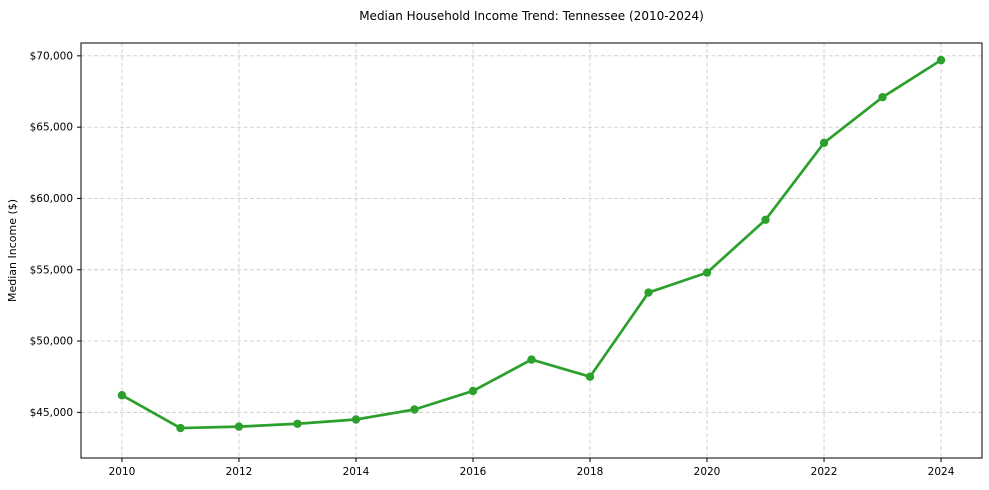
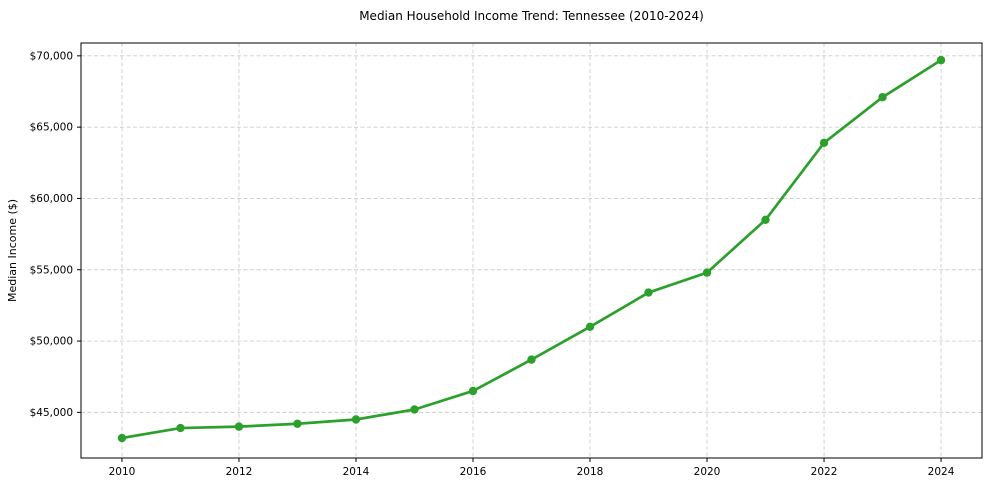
2010: $46200 -> $43200
2018: $47500 -> $51000
